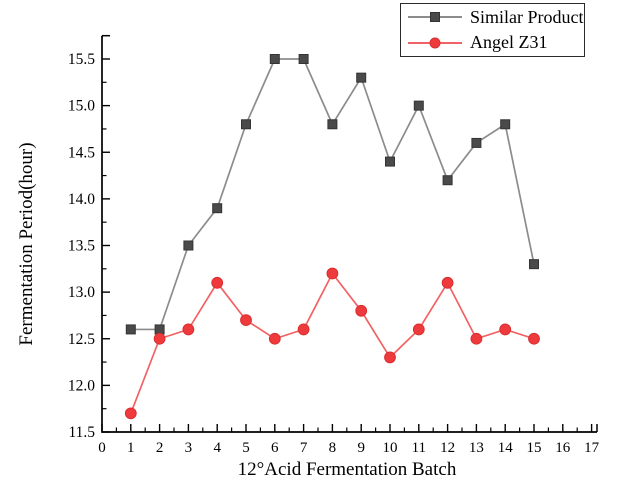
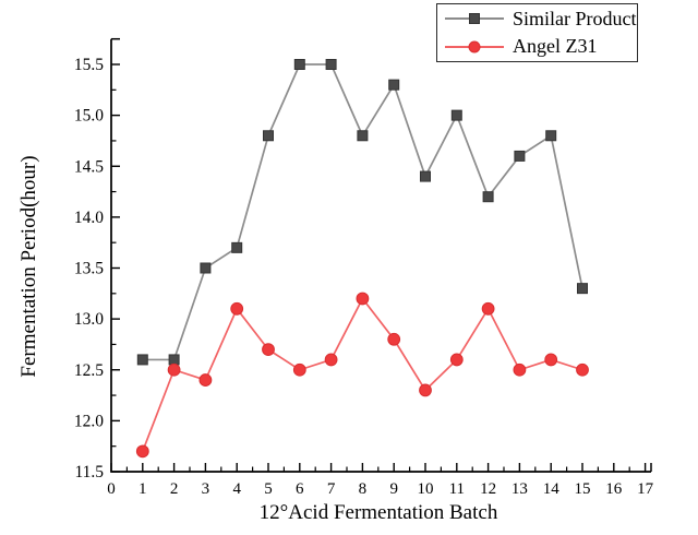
Angel Z31/3: 12.6 -> 12.4
Similar Product/4: 13.9 -> 13.7
